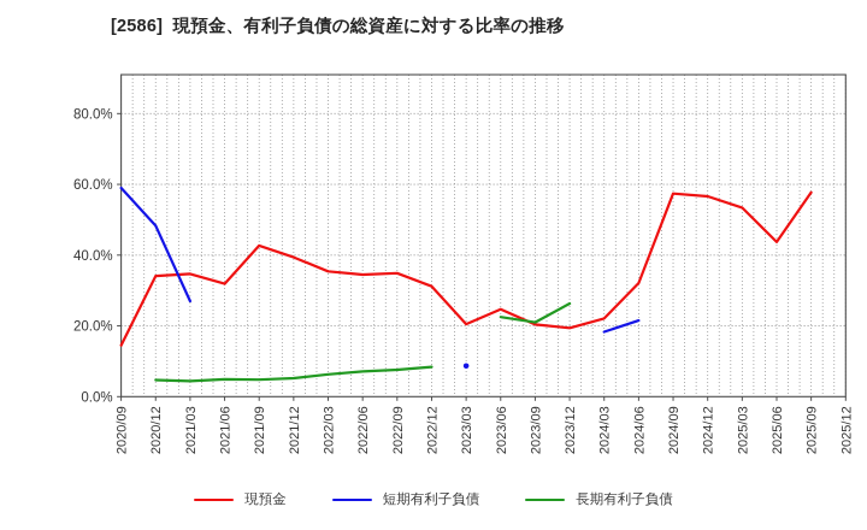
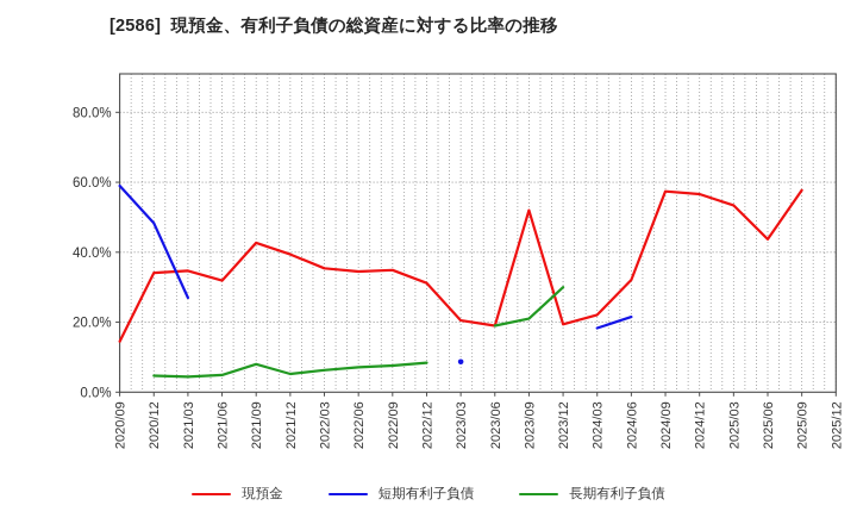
長期有利子負債/2021/09: 5% -> 8%
現預金/2023/06: 25% -> 19%
長期有利子負債/2023/06: 22% -> 19%
現預金/2023/09: 20% -> 52%
長期有利子負債/2023/12: 26% -> 30%
